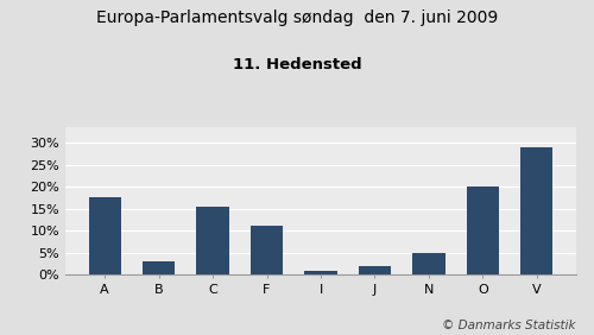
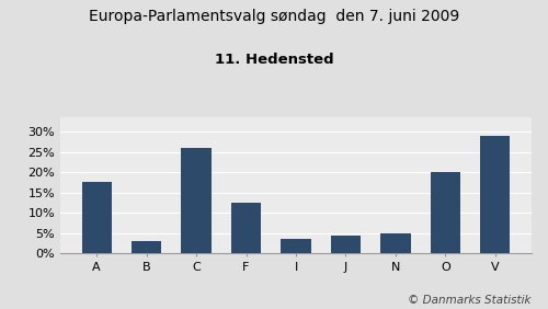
C: 15.5% -> 26.0%
F: 11.0% -> 12.5%
I: 1.0% -> 3.5%
J: 2.0% -> 4.5%
